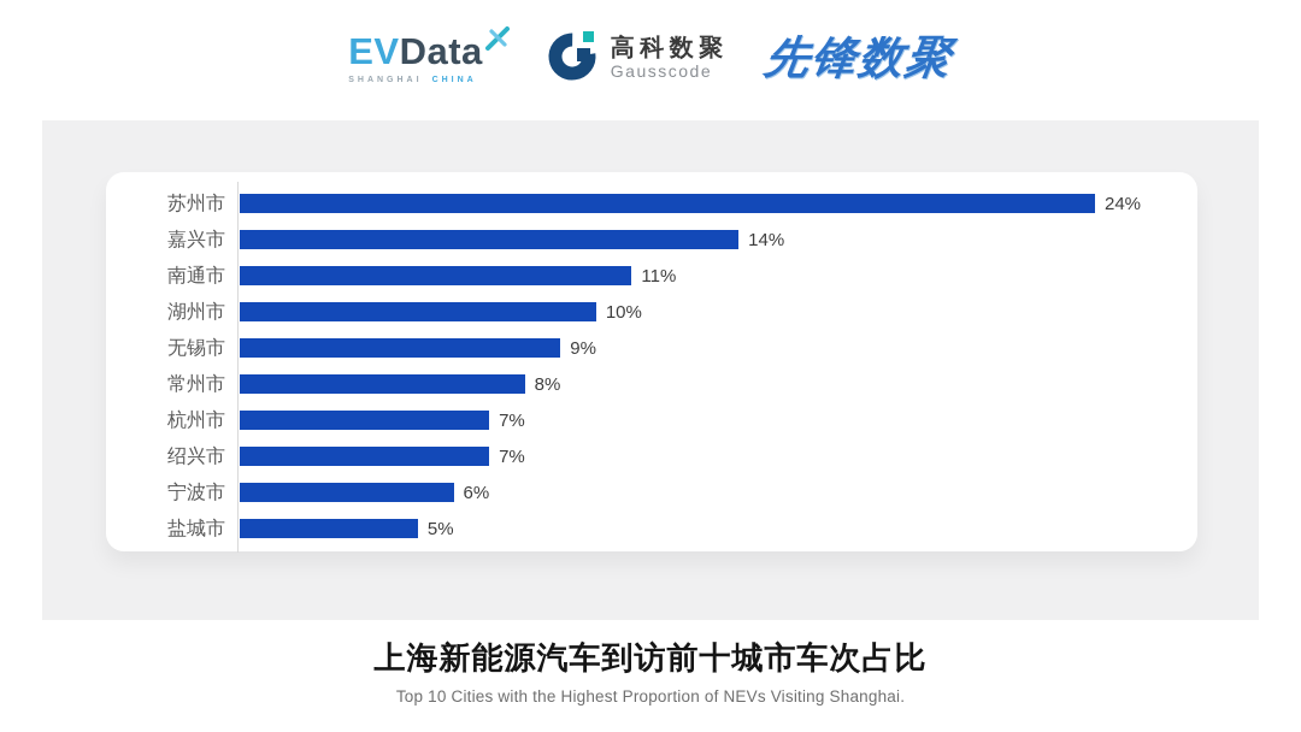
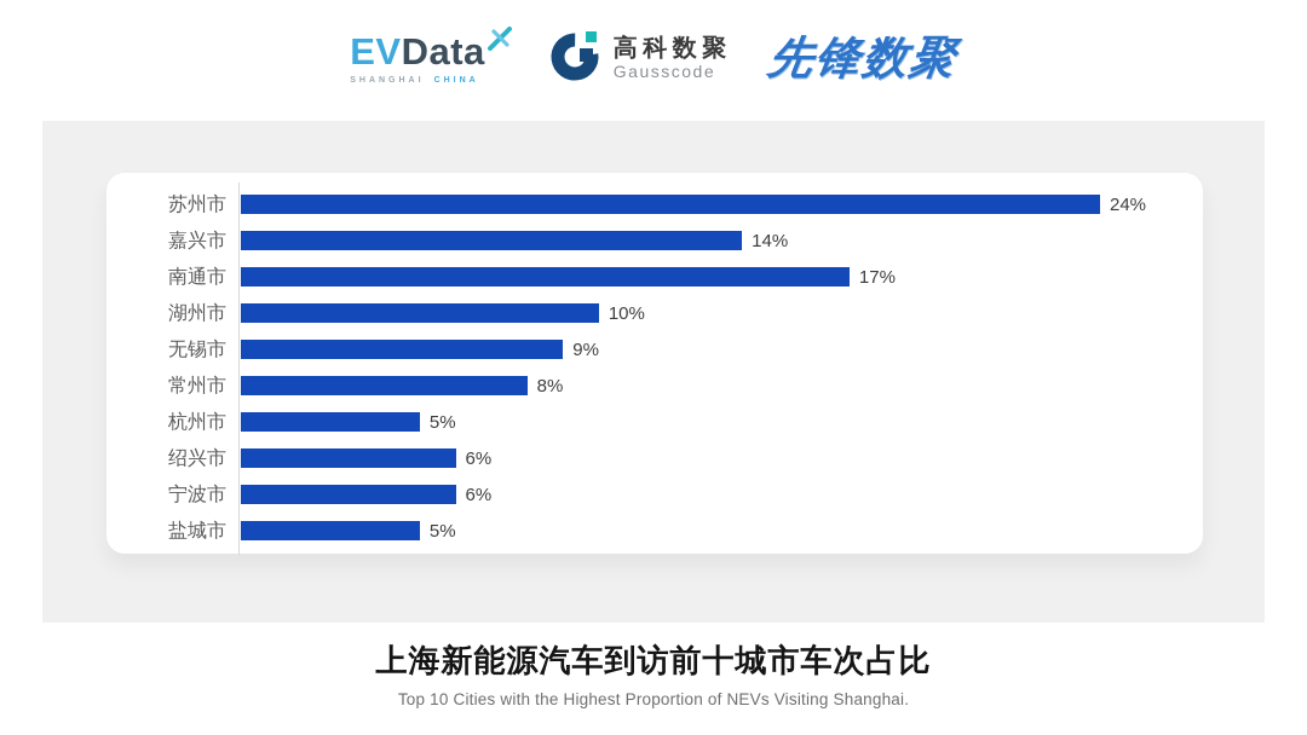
南通市: 11% -> 17%
杭州市: 7% -> 5%
绍兴市: 7% -> 6%
